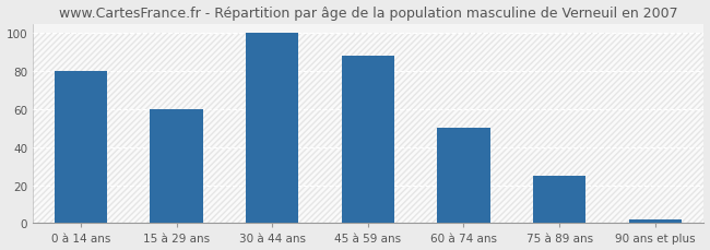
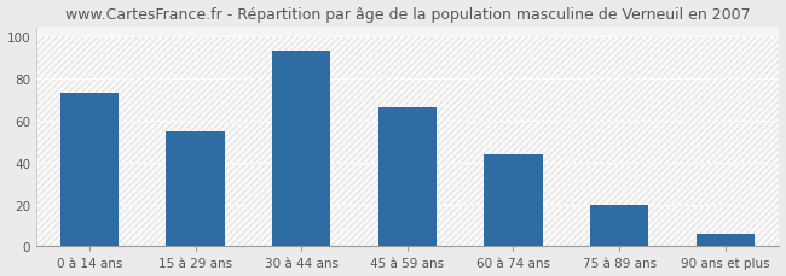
0 à 14 ans: 80 -> 73
15 à 29 ans: 60 -> 55
30 à 44 ans: 100 -> 93
45 à 59 ans: 88 -> 66
60 à 74 ans: 50 -> 44
75 à 89 ans: 25 -> 20
90 ans et plus: 2 -> 6
